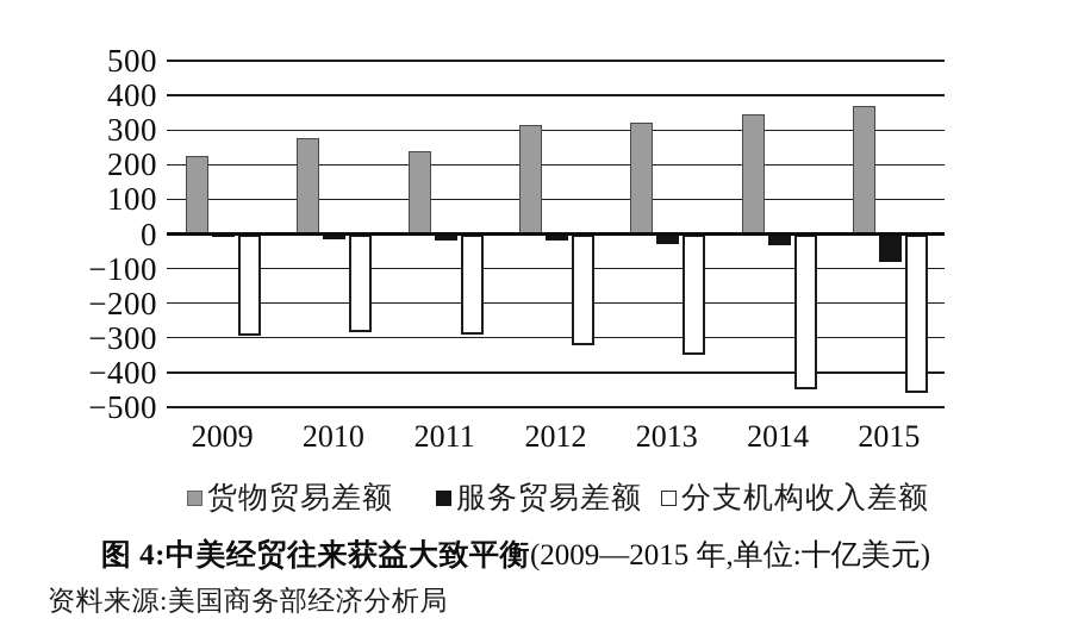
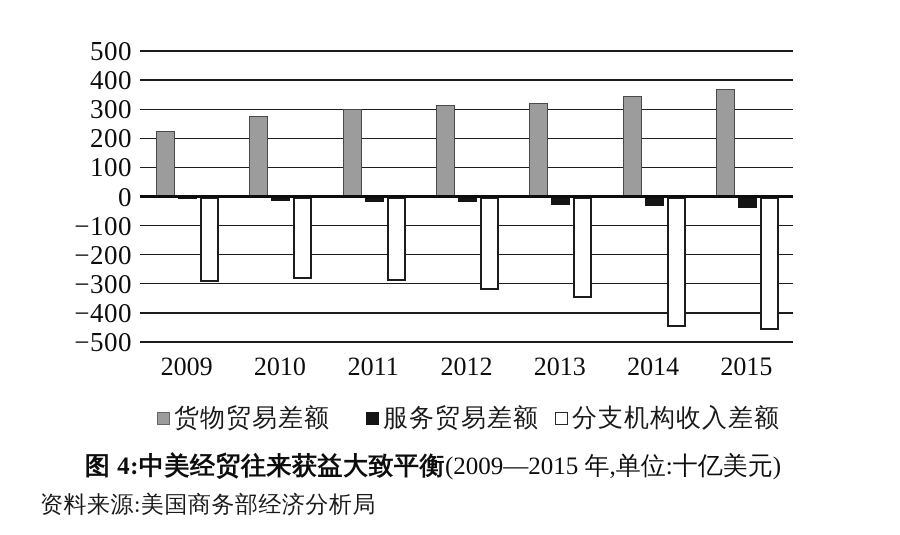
货物贸易差额/2011: 240 -> 300
服务贸易差额/2015: -80 -> -40
